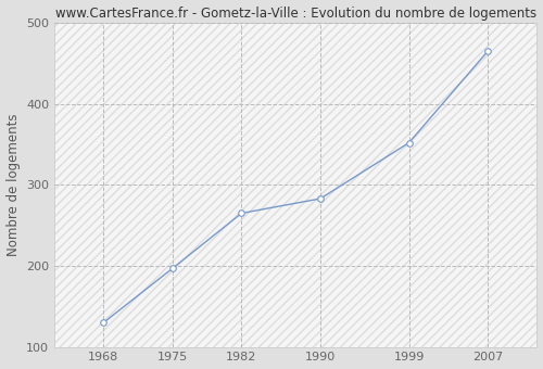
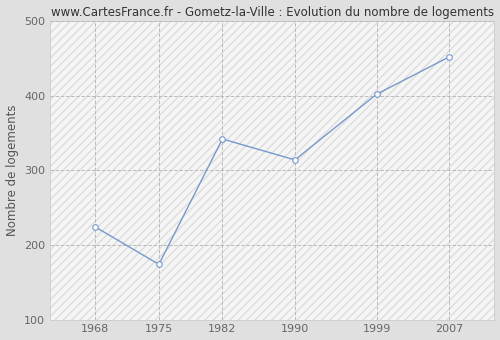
1968: 130 -> 224
1975: 197 -> 174
1982: 265 -> 342
1990: 283 -> 314
1999: 352 -> 402
2007: 465 -> 452
